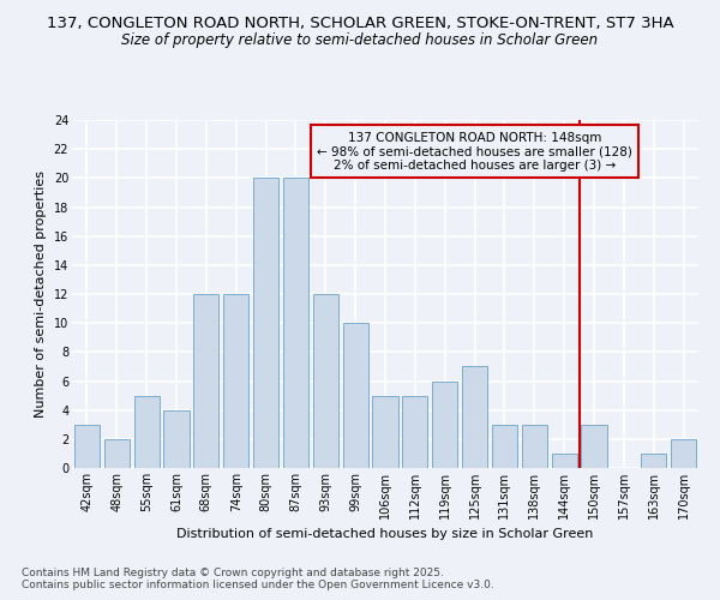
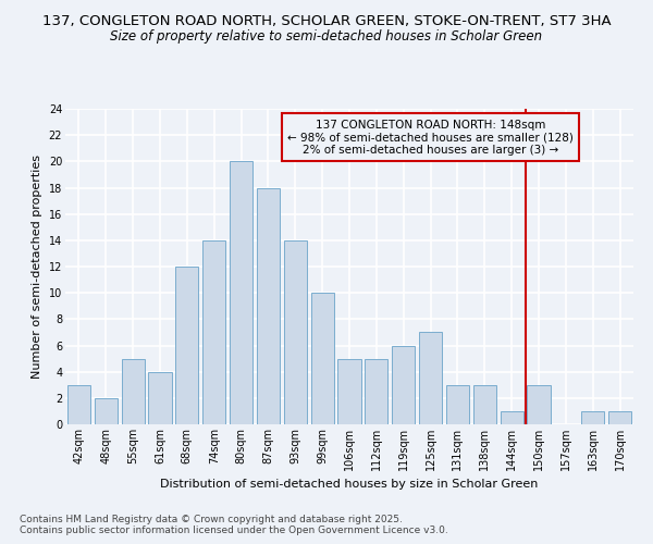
74sqm: 12 -> 14
87sqm: 20 -> 18
93sqm: 12 -> 14
170sqm: 2 -> 1
